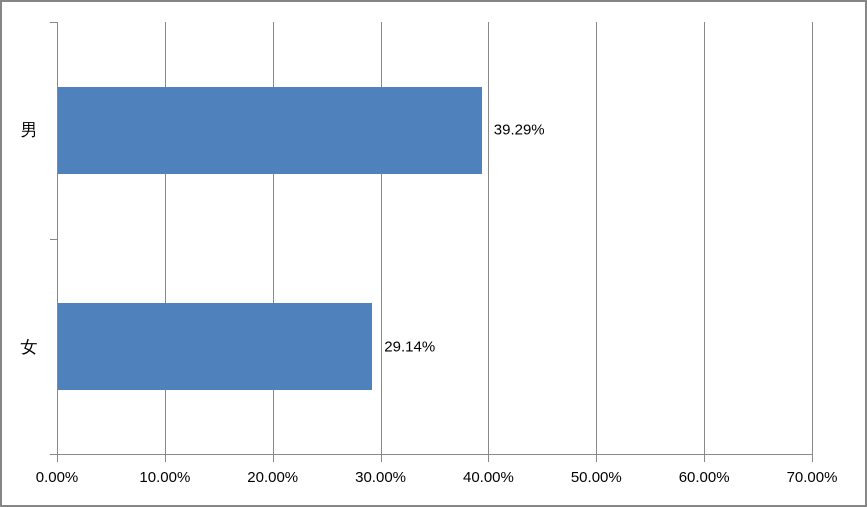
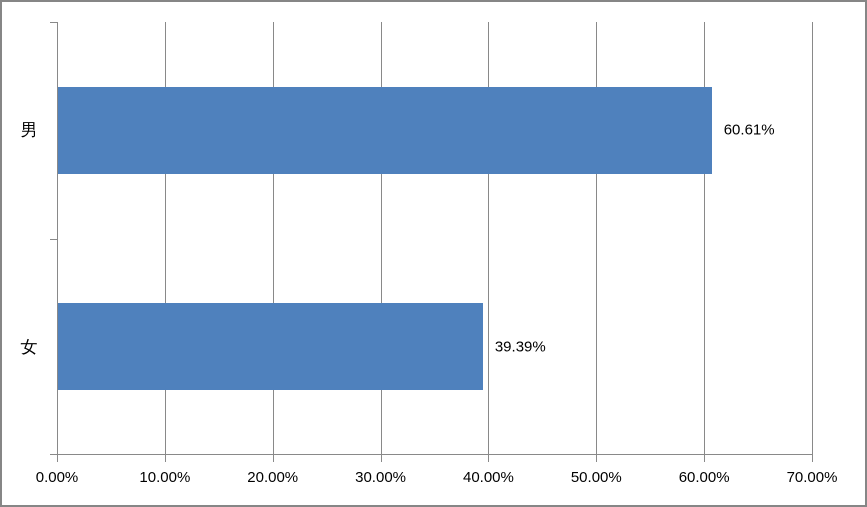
男: 39.29% -> 60.61%
女: 29.14% -> 39.39%
